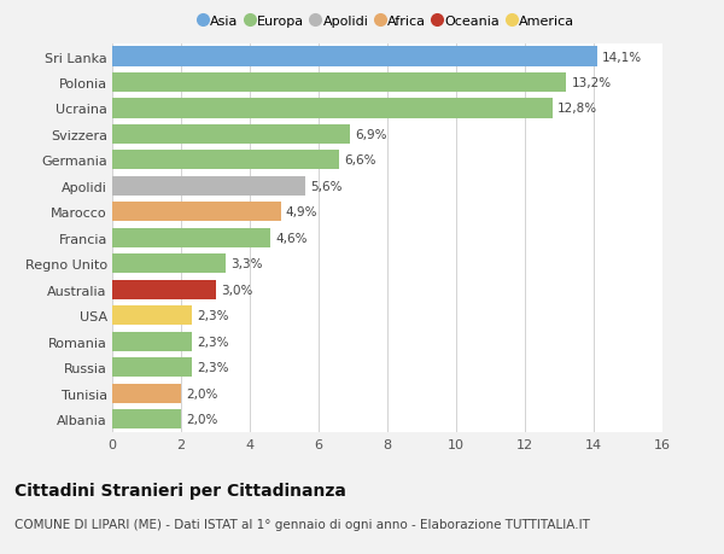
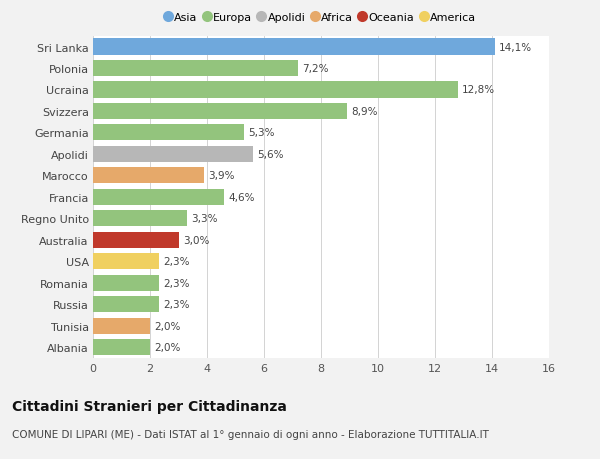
Polonia: 13,2% -> 7,2%
Svizzera: 6,9% -> 8,9%
Germania: 6,6% -> 5,3%
Marocco: 4,9% -> 3,9%
